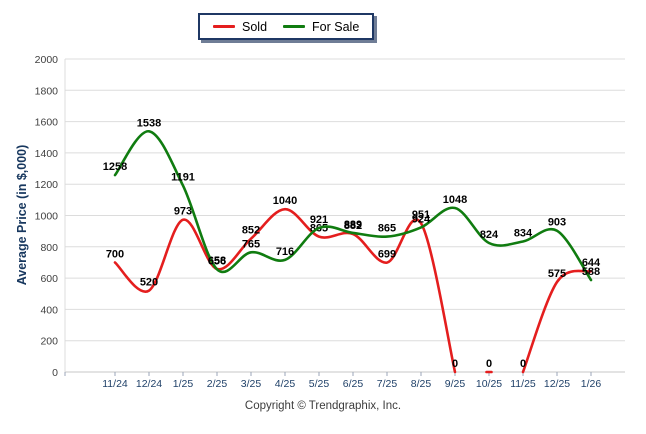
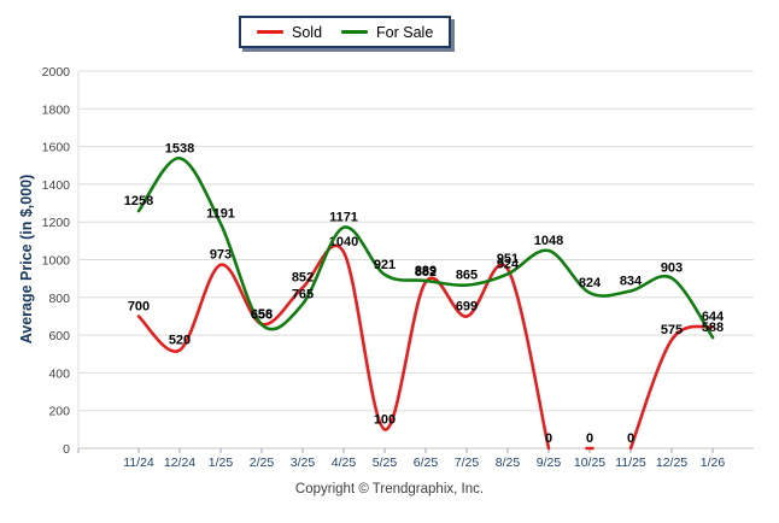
For Sale/4/25: 716 -> 1171
Sold/5/25: 865 -> 100
